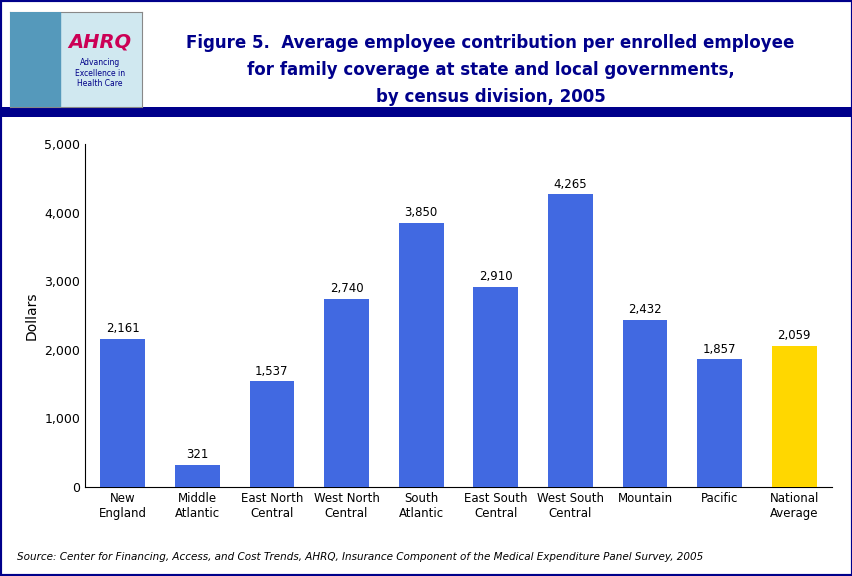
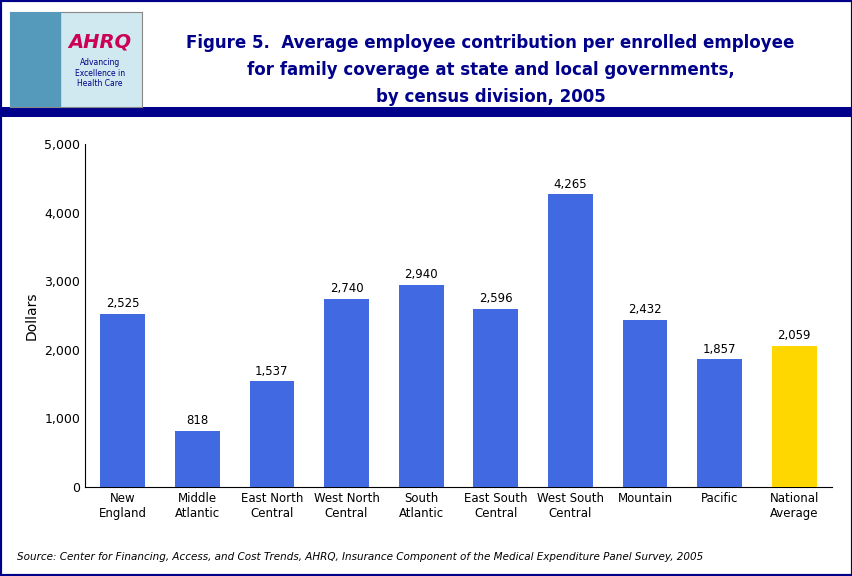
New England: 2,161 -> 2,525
Middle Atlantic: 321 -> 818
South Atlantic: 3,850 -> 2,940
East South Central: 2,910 -> 2,596
